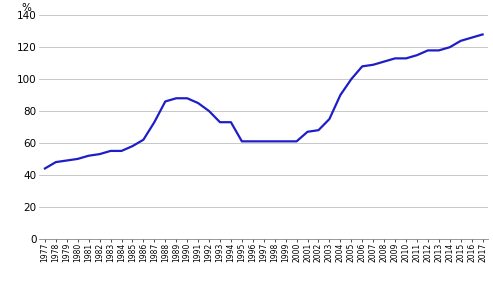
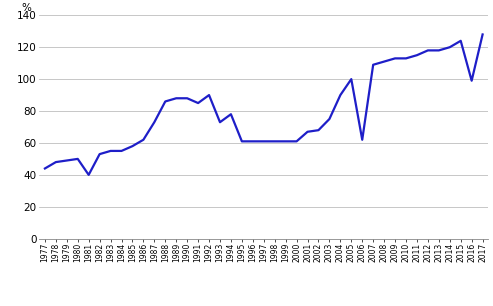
1981: 52 -> 40
1992: 80 -> 90
1994: 73 -> 78
2006: 108 -> 62
2016: 126 -> 99
